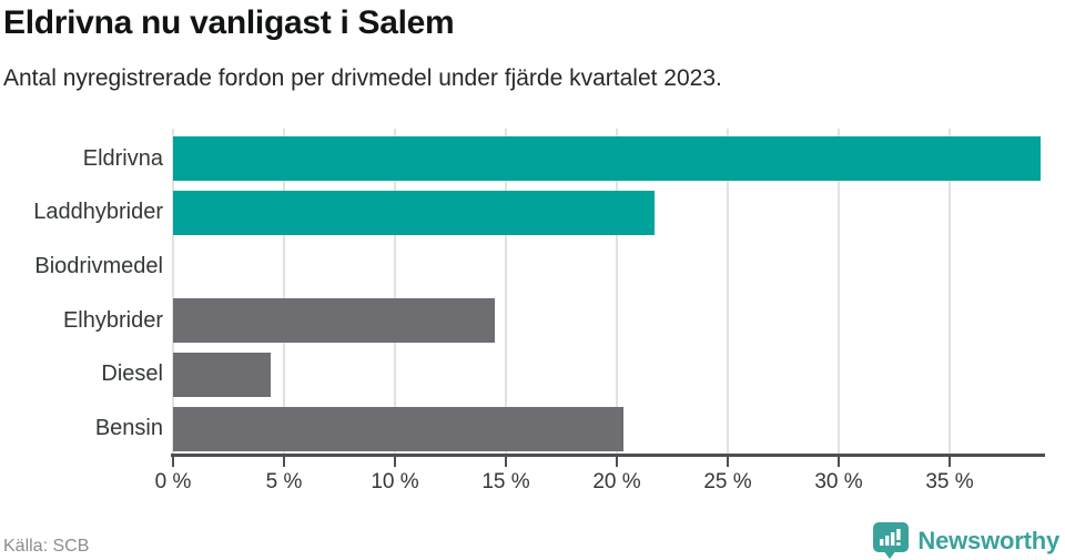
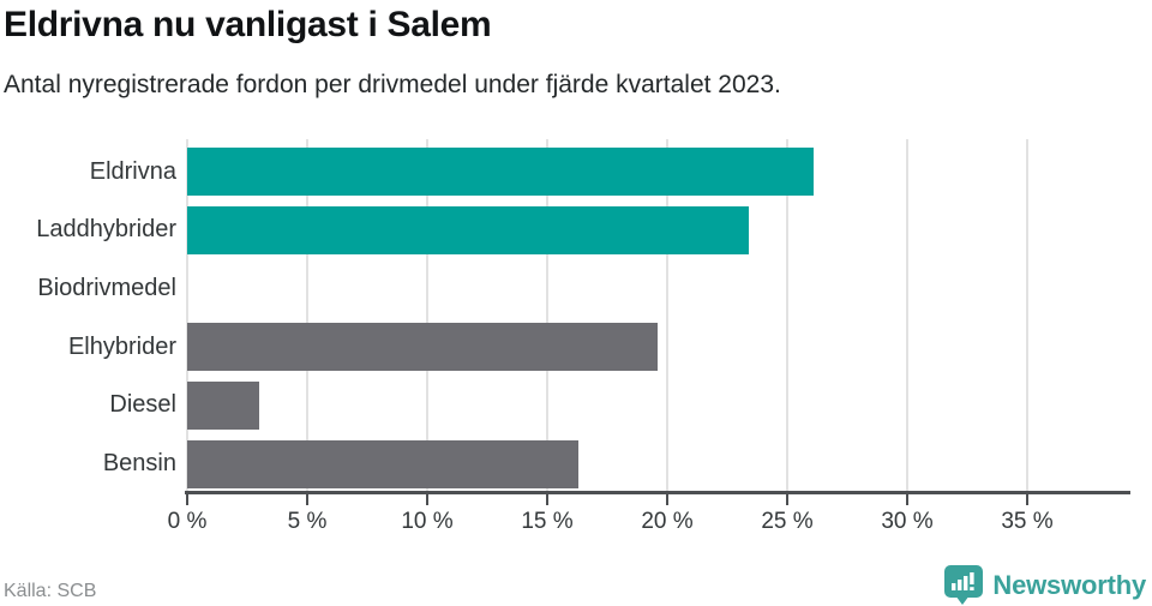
Eldrivna: 39.1% -> 26.1%
Laddhybrider: 21.7% -> 23.4%
Elhybrider: 14.5% -> 19.6%
Diesel: 4.4% -> 3.0%
Bensin: 20.3% -> 16.3%
